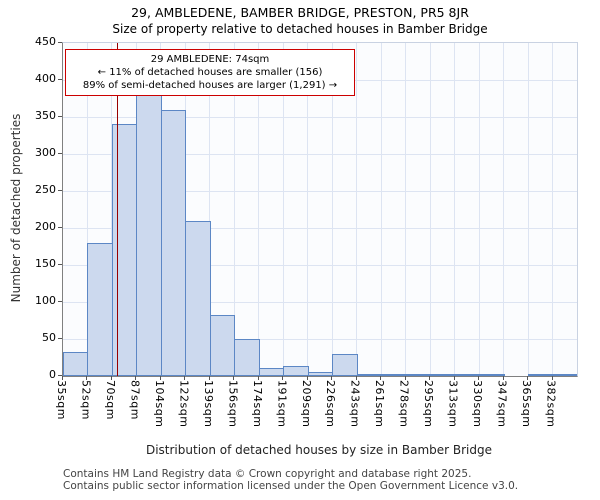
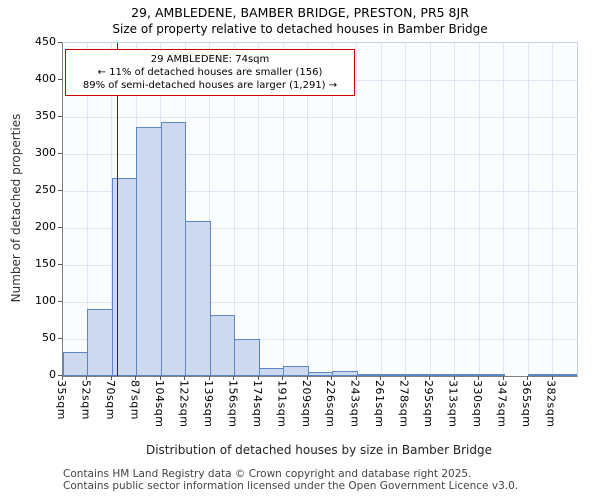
52sqm: 180 -> 90
70sqm: 340 -> 270
87sqm: 380 -> 340
104sqm: 360 -> 340
226sqm: 30 -> 10
